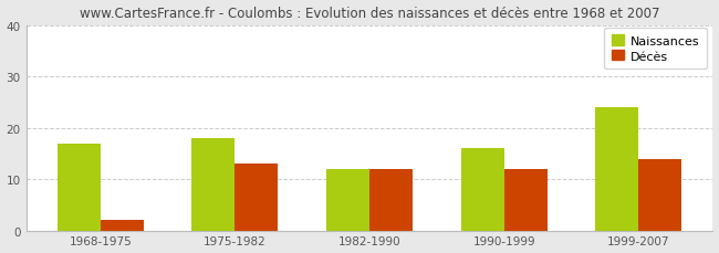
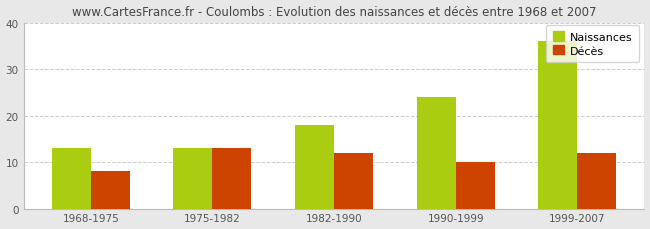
Naissances/1968-1975: 17 -> 13
Décès/1968-1975: 2 -> 8
Naissances/1975-1982: 18 -> 13
Naissances/1982-1990: 12 -> 18
Naissances/1990-1999: 16 -> 24
Décès/1990-1999: 12 -> 10
Naissances/1999-2007: 24 -> 36
Décès/1999-2007: 14 -> 12
